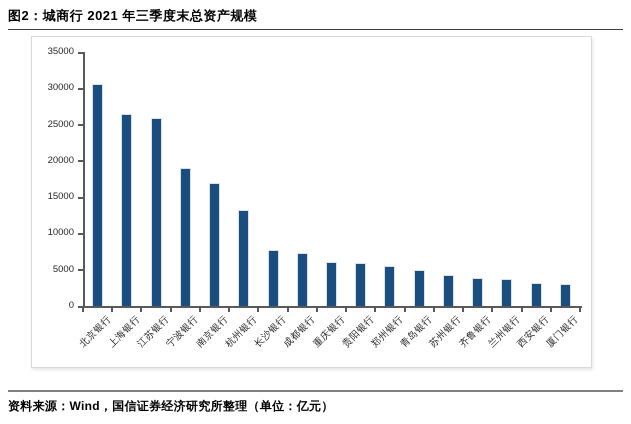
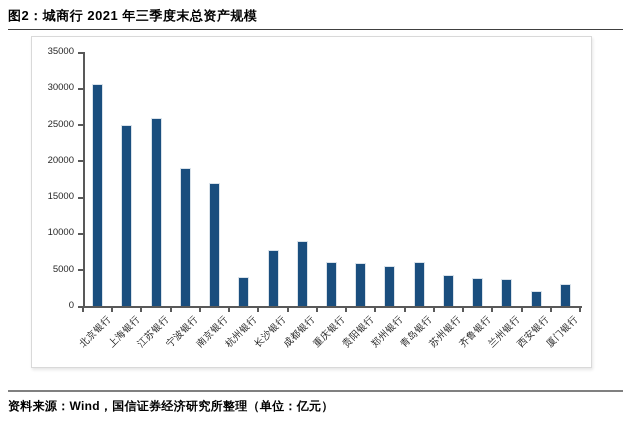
上海银行: 26000 -> 25000
杭州银行: 13000 -> 4000
成都银行: 7000 -> 9000
青岛银行: 5000 -> 6000
西安银行: 3000 -> 2000
